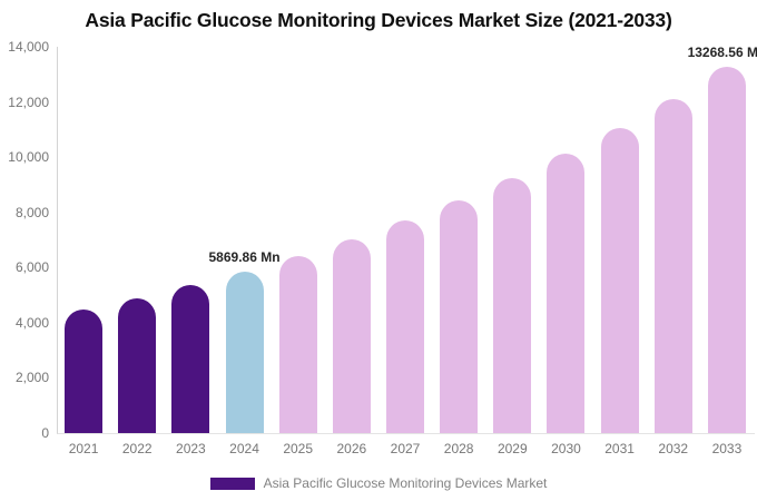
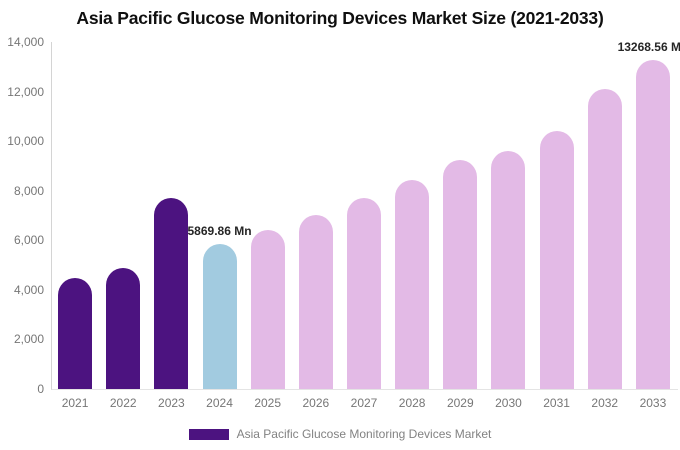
2023: 5400 -> 7700
2030: 10100 -> 9600
2031: 11100 -> 10400
